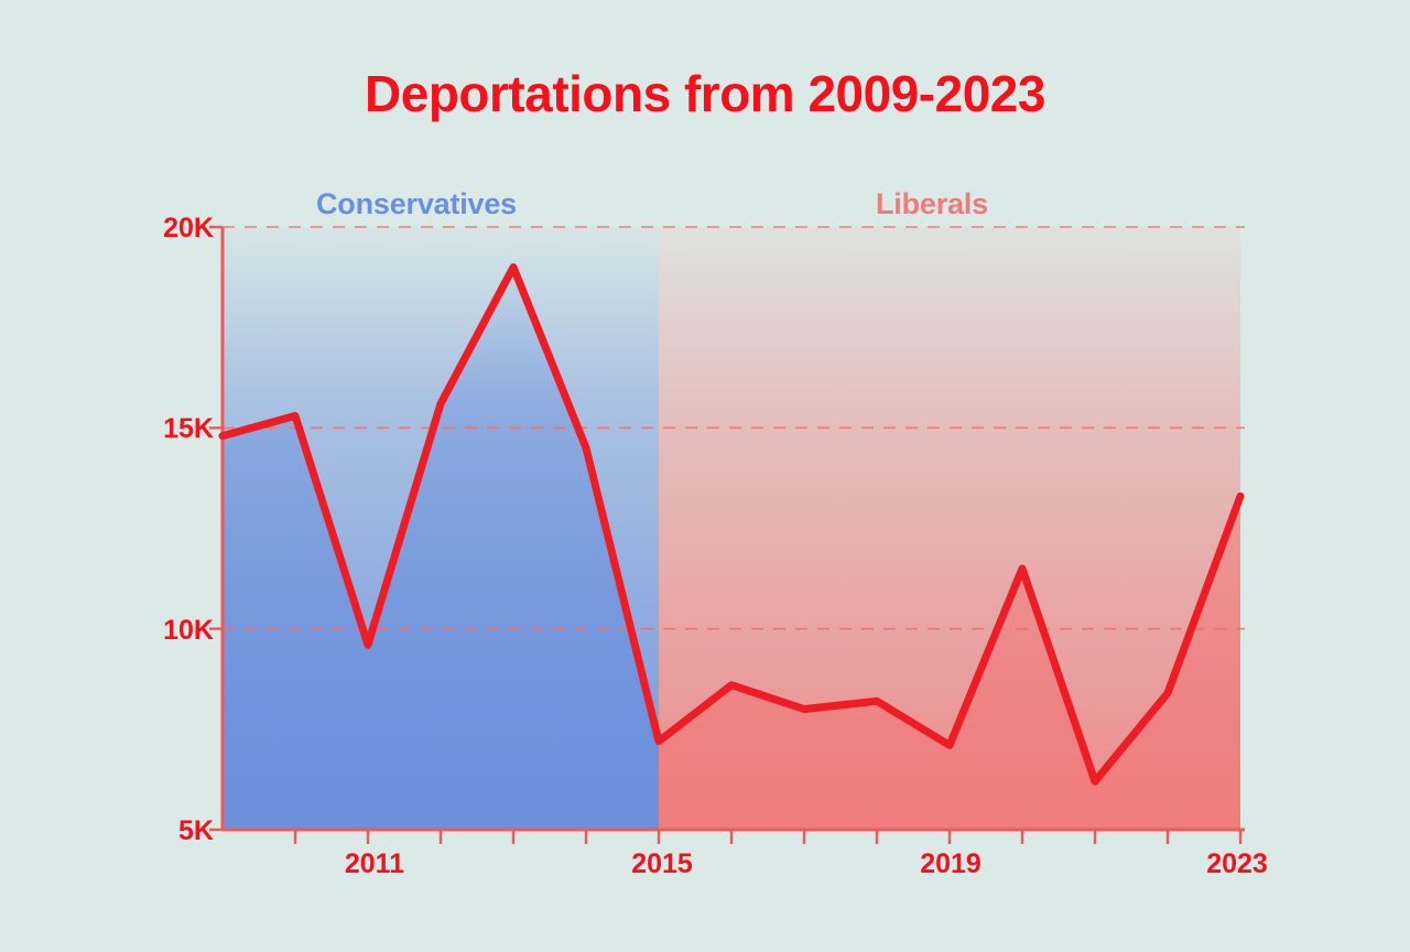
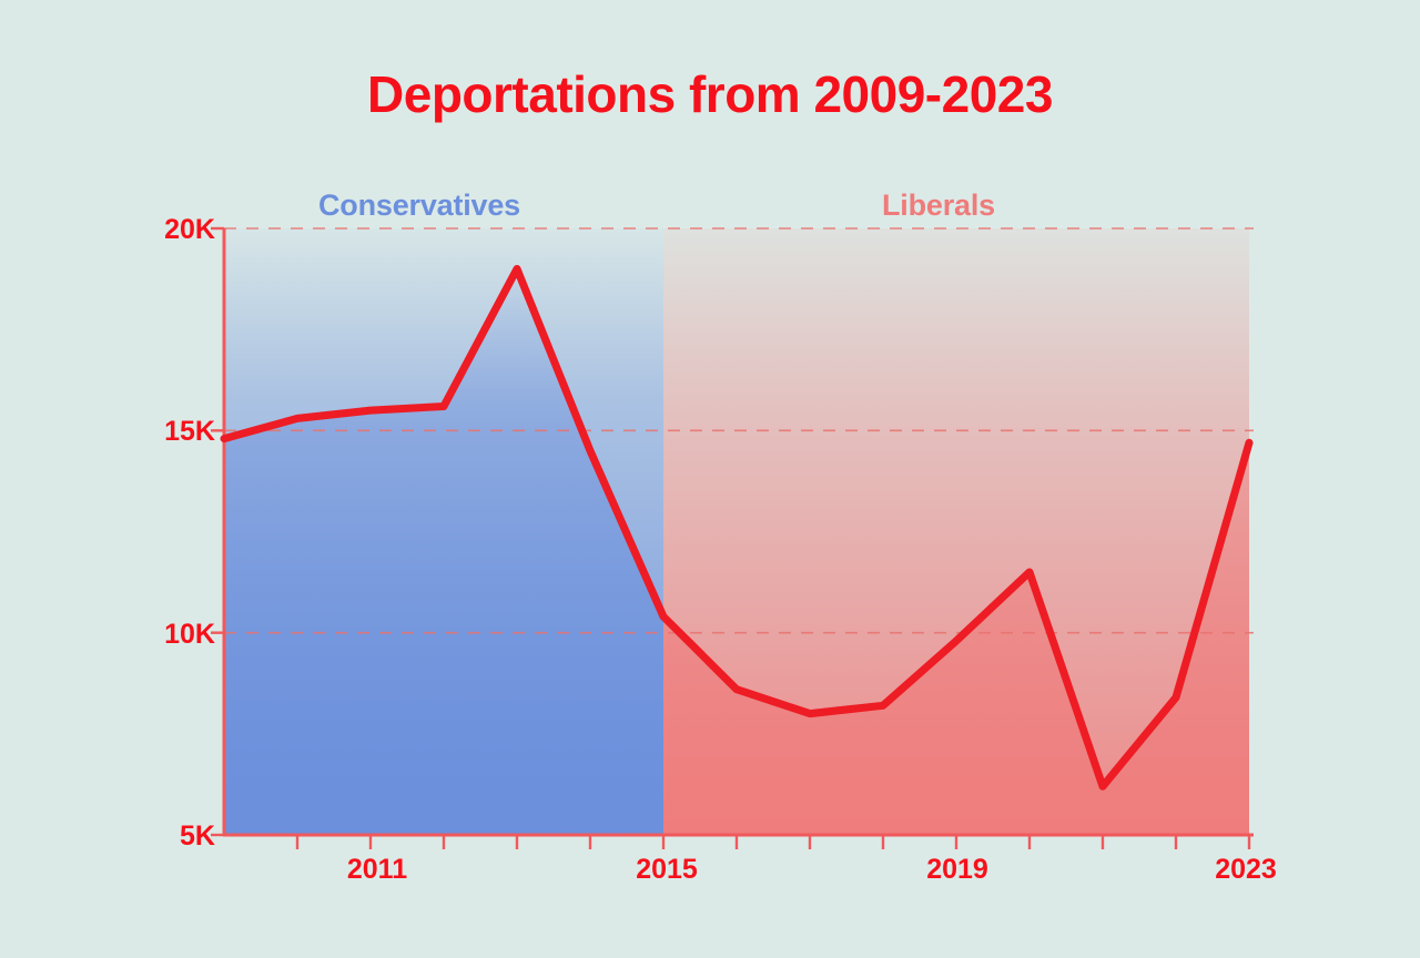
2011: 9.6K -> 15.5K
2015: 7.2K -> 10.4K
2019: 7.1K -> 9.8K
2023: 13.3K -> 14.7K
